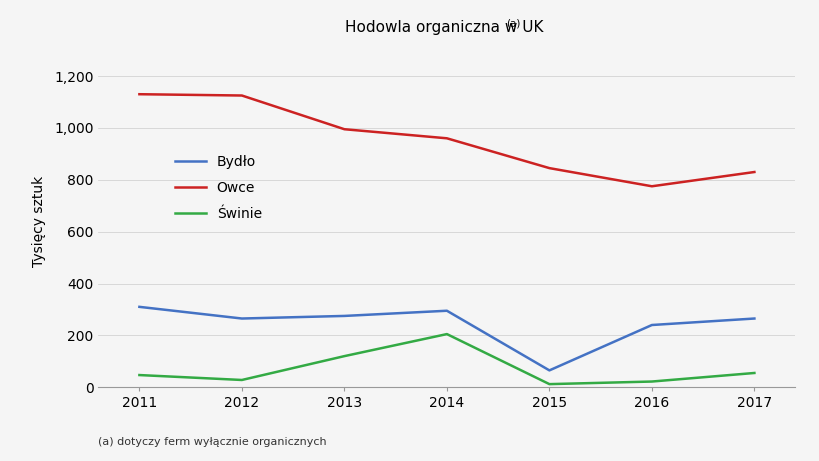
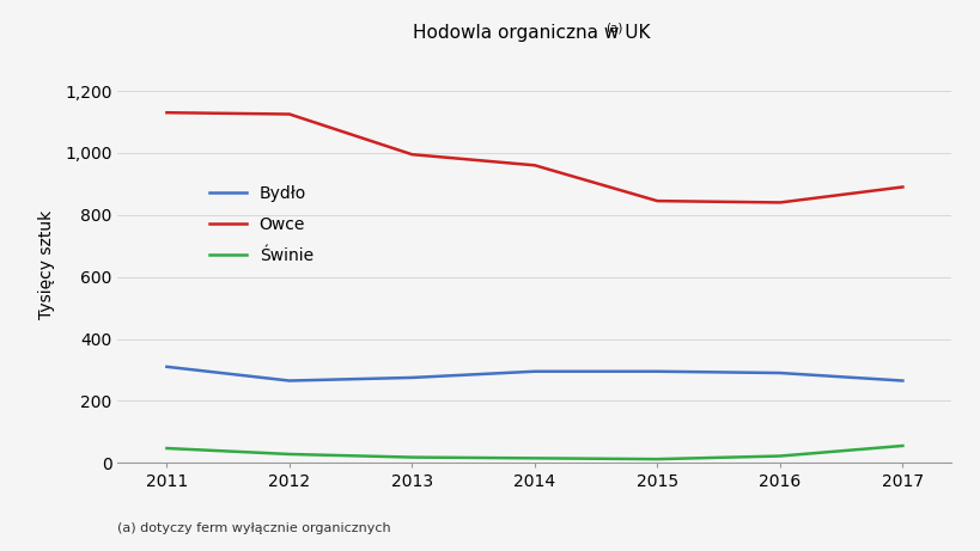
Świnie/2013: 120 -> 18
Świnie/2014: 205 -> 15
Bydło/2015: 65 -> 295
Bydło/2016: 240 -> 290
Owce/2016: 775 -> 840
Owce/2017: 830 -> 890
